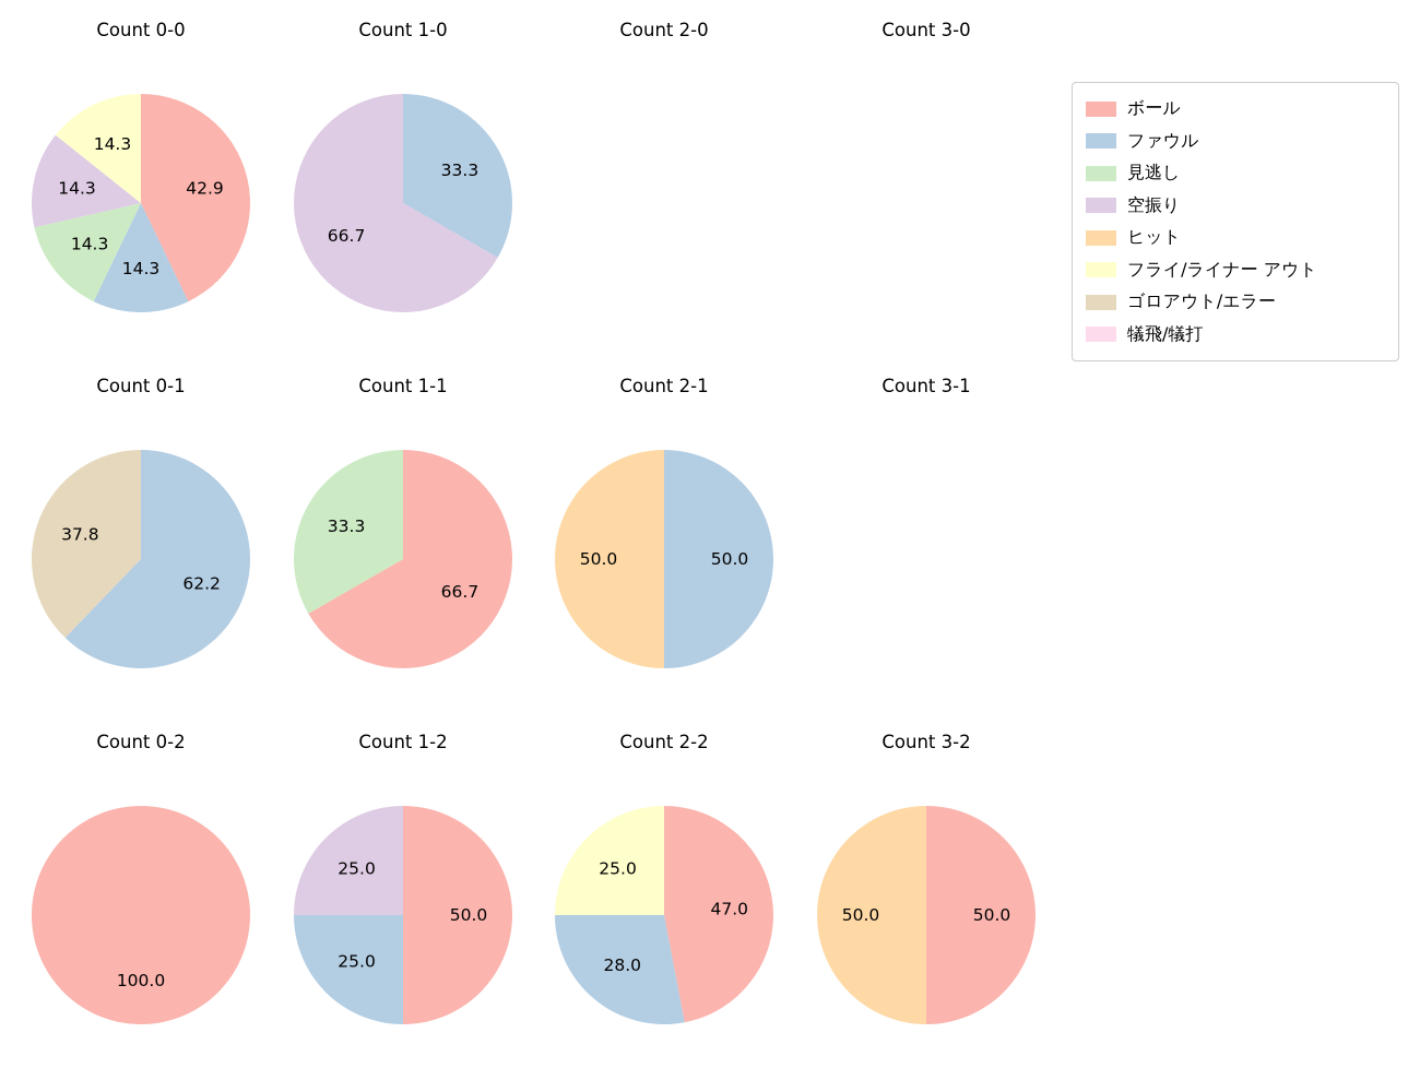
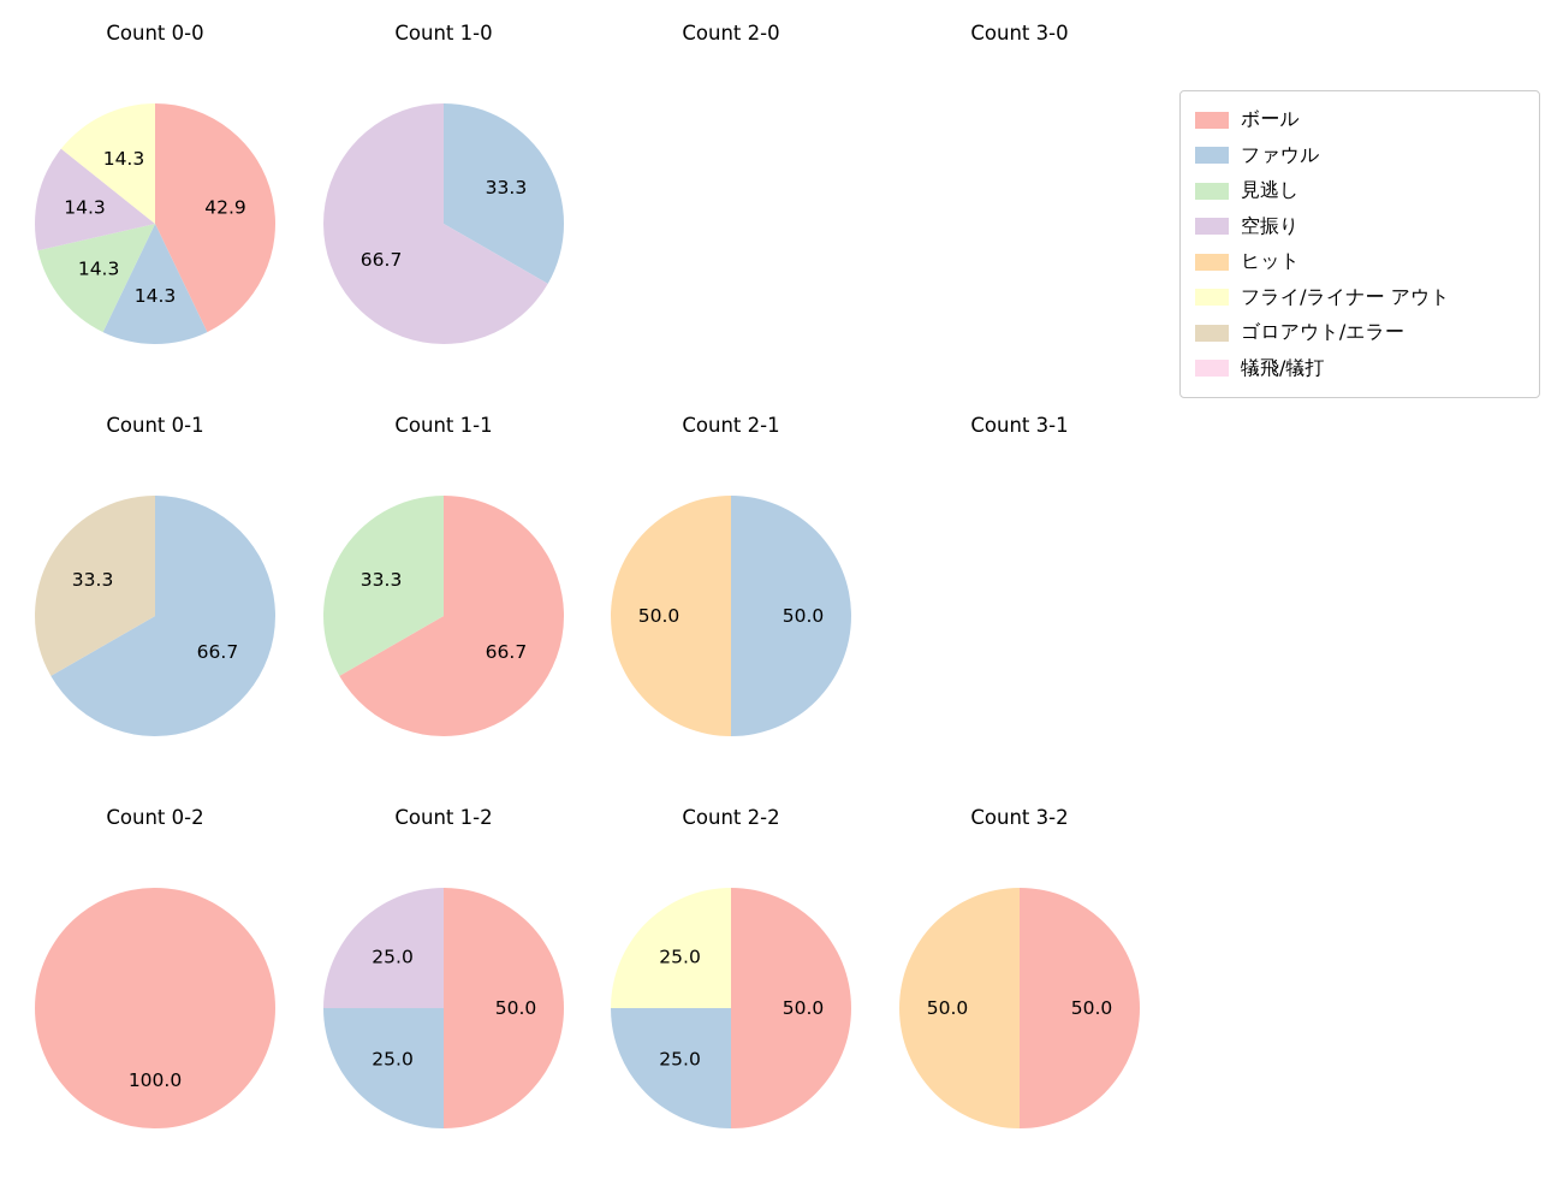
Count 0-1/ファウル: 62.2 -> 66.7
Count 0-1/ゴロアウト/エラー: 37.8 -> 33.3
Count 2-2/ボール: 47.0 -> 50.0
Count 2-2/ファウル: 28.0 -> 25.0
